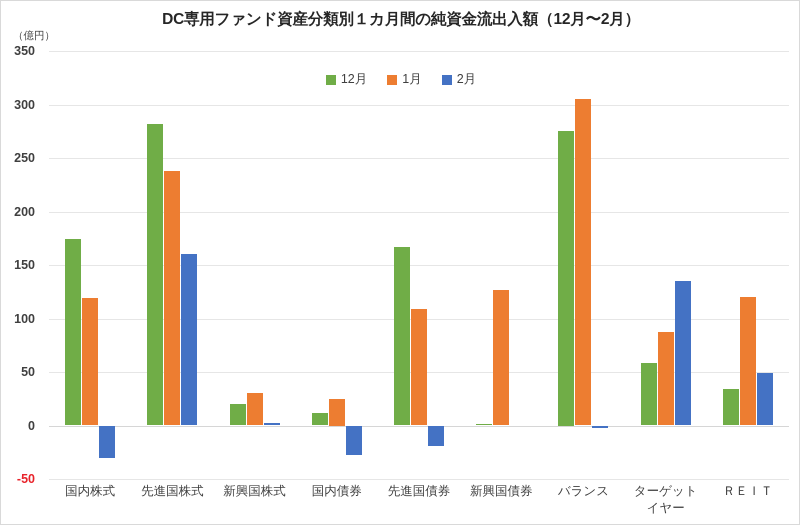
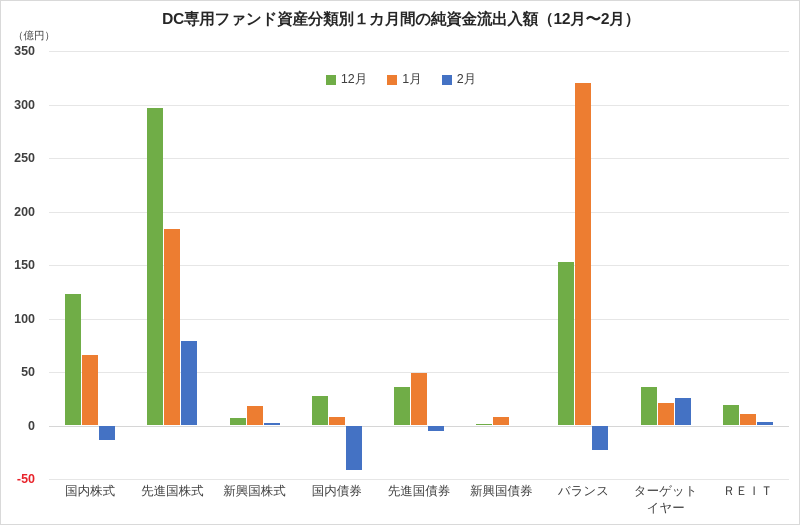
12月/国内株式: 174 -> 123
1月/国内株式: 119 -> 66
2月/国内株式: -30 -> -14
12月/先進国株式: 282 -> 297
1月/先進国株式: 238 -> 184
2月/先進国株式: 160 -> 79
12月/新興国株式: 20 -> 7
1月/新興国株式: 30 -> 18
12月/国内債券: 12 -> 28
1月/国内債券: 25 -> 8
2月/国内債券: -28 -> -42
12月/先進国債券: 167 -> 36
1月/先進国債券: 109 -> 49
2月/先進国債券: -19 -> -5
1月/新興国債券: 127 -> 8
12月/バランス: 275 -> 153
1月/バランス: 305 -> 320
2月/バランス: -2 -> -23
12月/ターゲット イヤー: 58 -> 36
1月/ターゲット イヤー: 87 -> 21
2月/ターゲット イヤー: 135 -> 26
12月/ＲＥＩＴ: 34 -> 19
1月/ＲＥＩＴ: 120 -> 11
2月/ＲＥＩＴ: 49 -> 3
